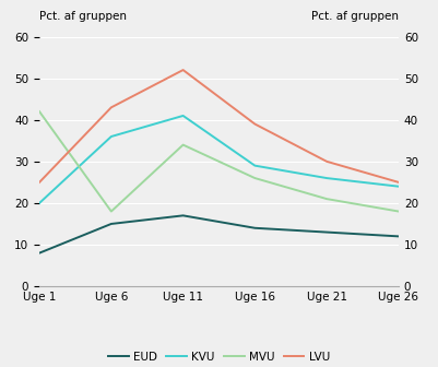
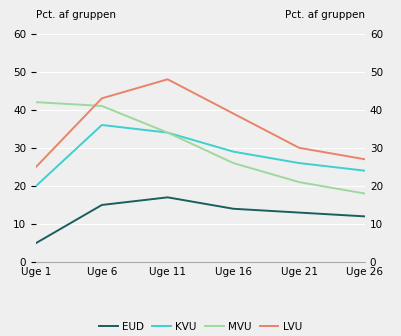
EUD/Uge 1: 8 -> 5
MVU/Uge 6: 18 -> 41
KVU/Uge 11: 41 -> 34
LVU/Uge 11: 52 -> 48
LVU/Uge 26: 25 -> 27
